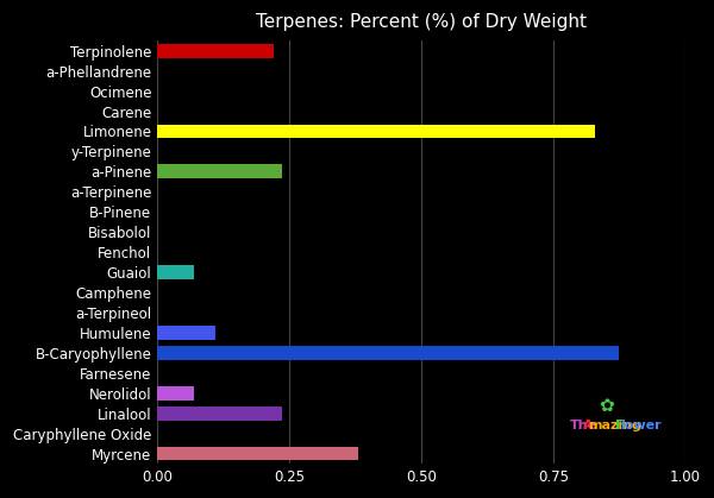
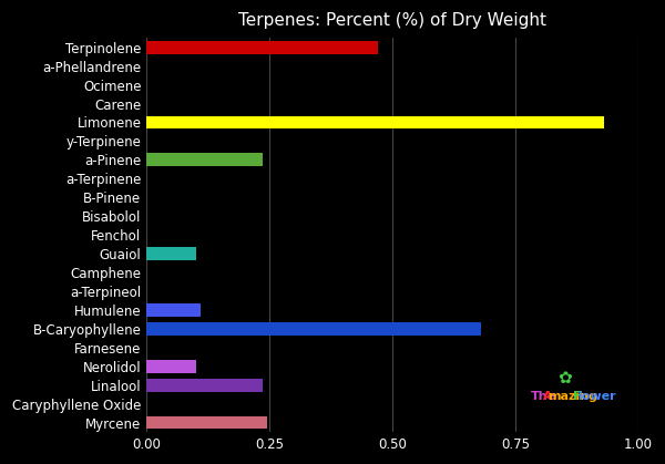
Terpinolene: 0.220 -> 0.470
Limonene: 0.830 -> 0.930
Guaiol: 0.070 -> 0.100
B-Caryophyllene: 0.875 -> 0.680
Nerolidol: 0.070 -> 0.100
Myrcene: 0.380 -> 0.245
